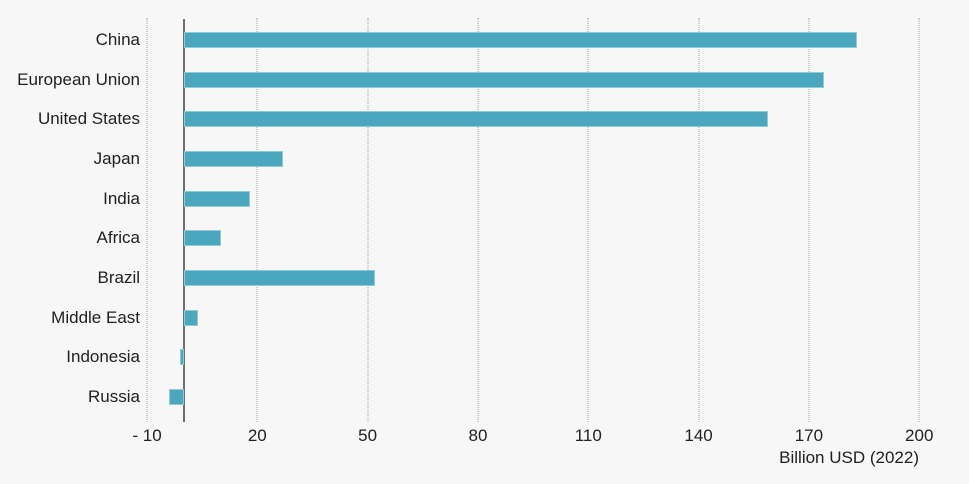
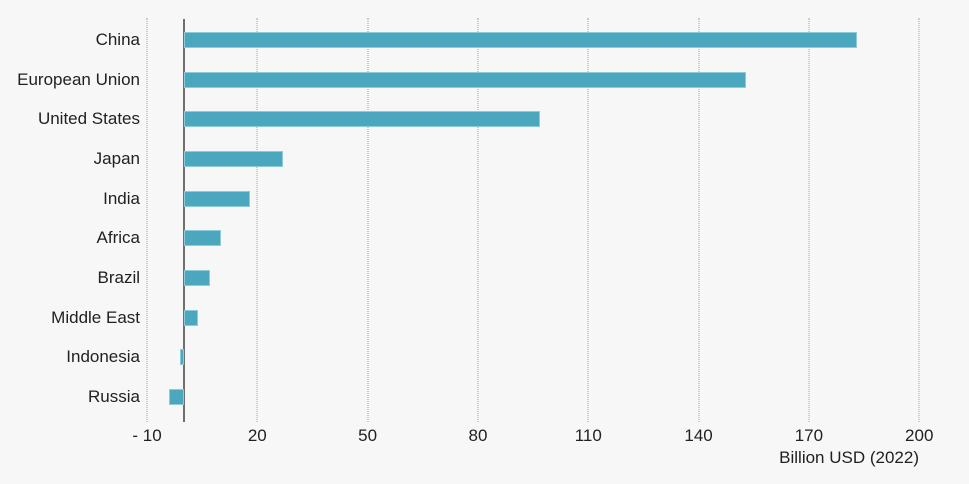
European Union: 174 -> 153
United States: 159 -> 97
Brazil: 52 -> 7
